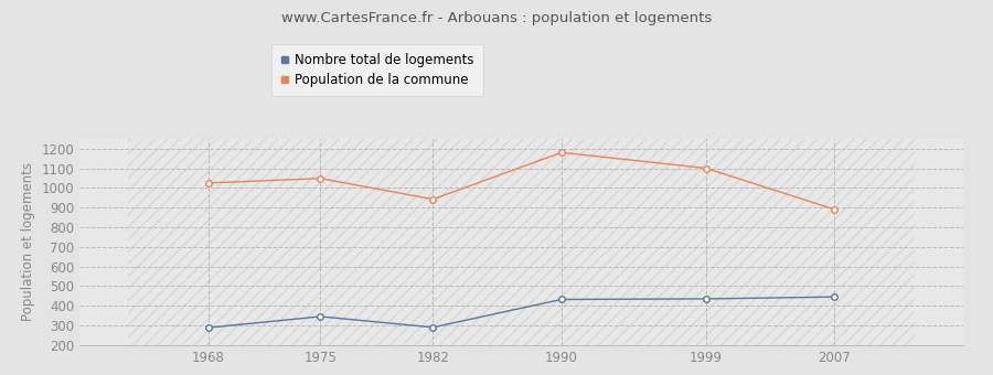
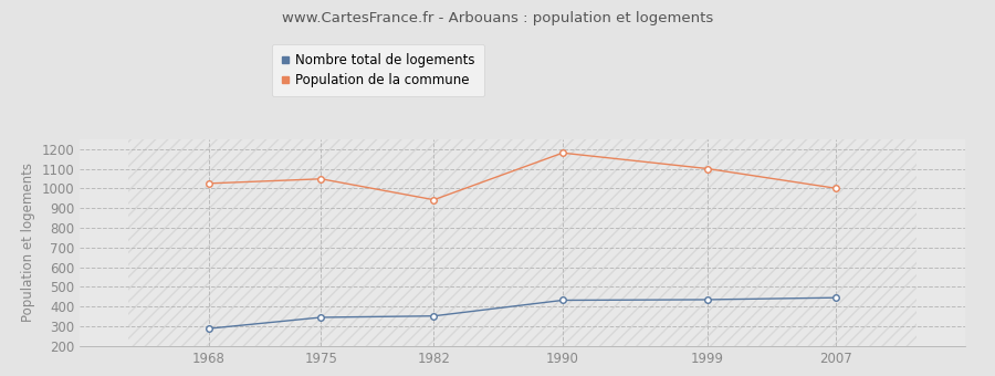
Nombre total de logements/1982: 290 -> 350
Population de la commune/2007: 890 -> 1000
